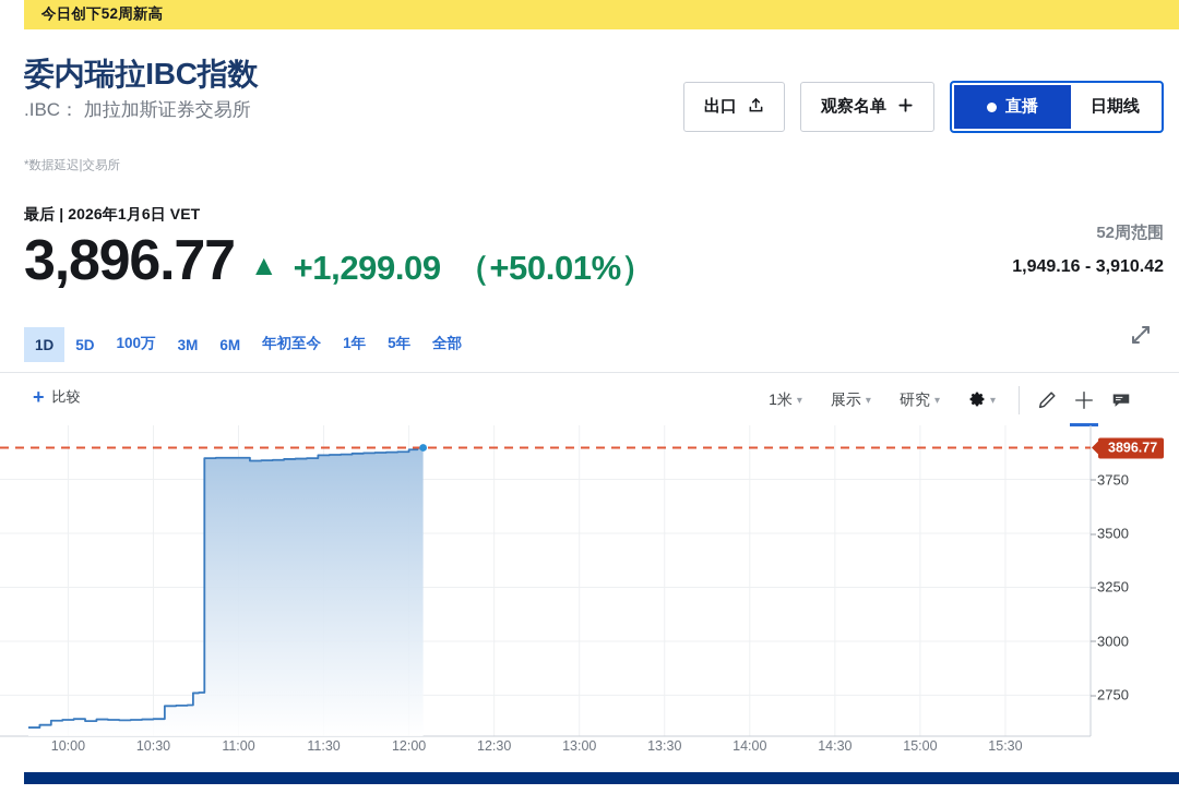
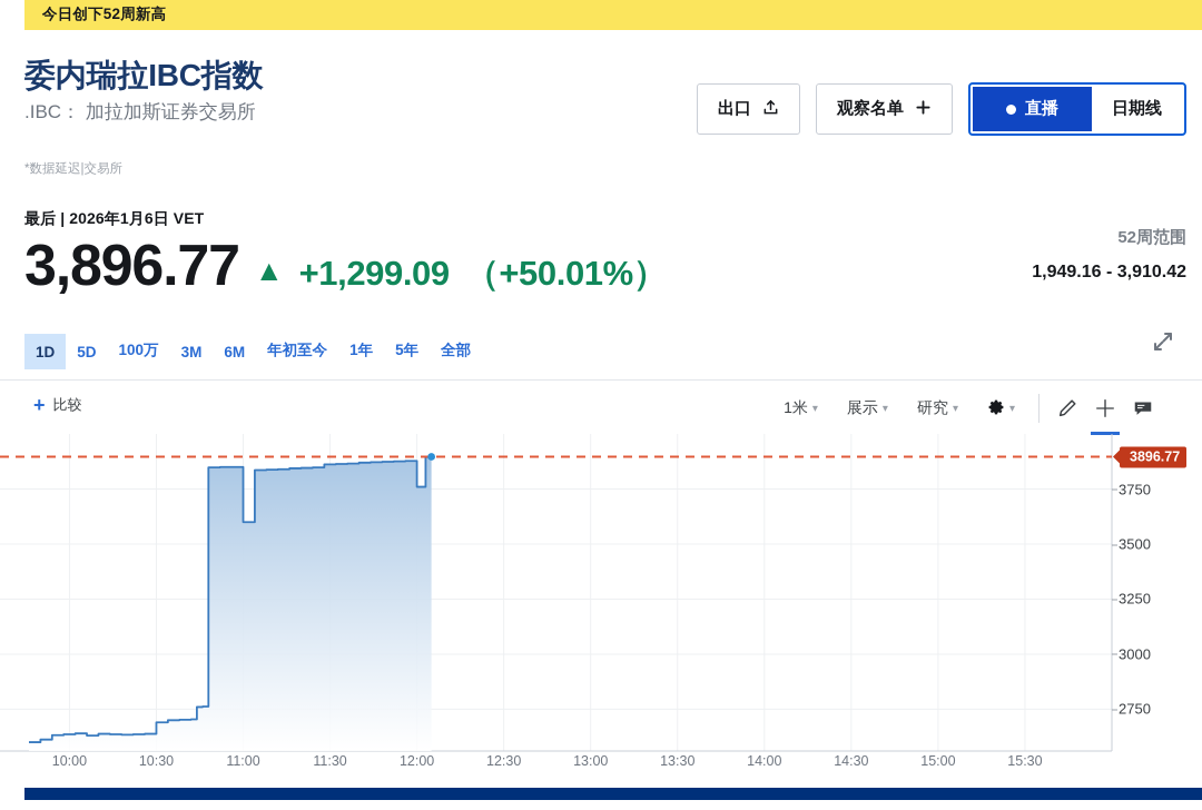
10:30: 2640 -> 2690
11:00: 3850 -> 3600
12:00: 3890 -> 3760
